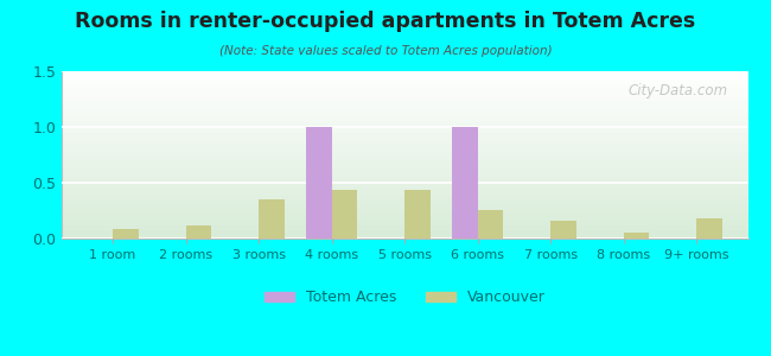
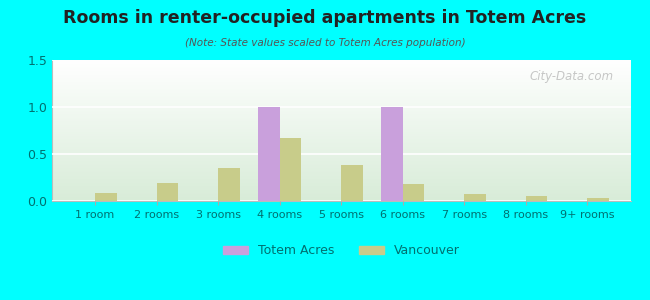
Vancouver/2 rooms: 0.12 -> 0.19
Vancouver/4 rooms: 0.44 -> 0.67
Vancouver/5 rooms: 0.44 -> 0.38
Vancouver/6 rooms: 0.26 -> 0.18
Vancouver/7 rooms: 0.16 -> 0.07
Vancouver/9+ rooms: 0.18 -> 0.03
